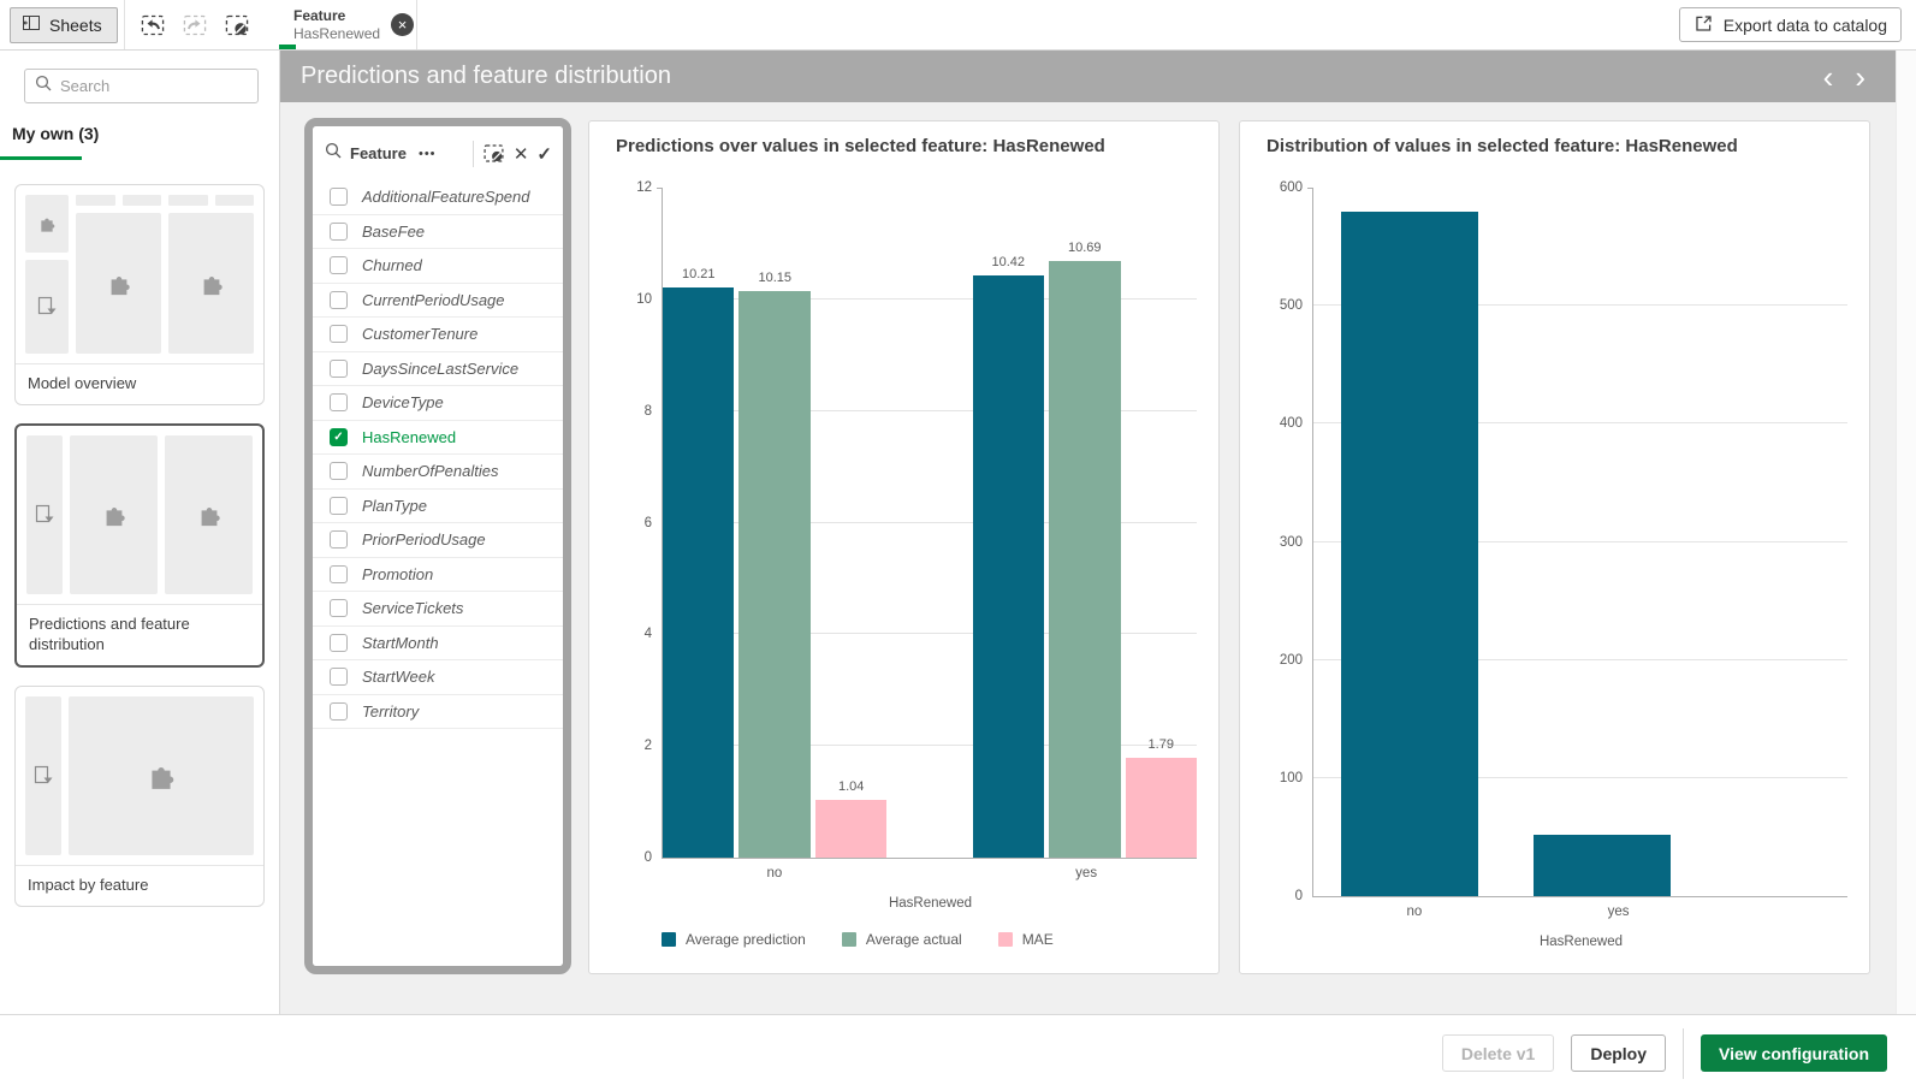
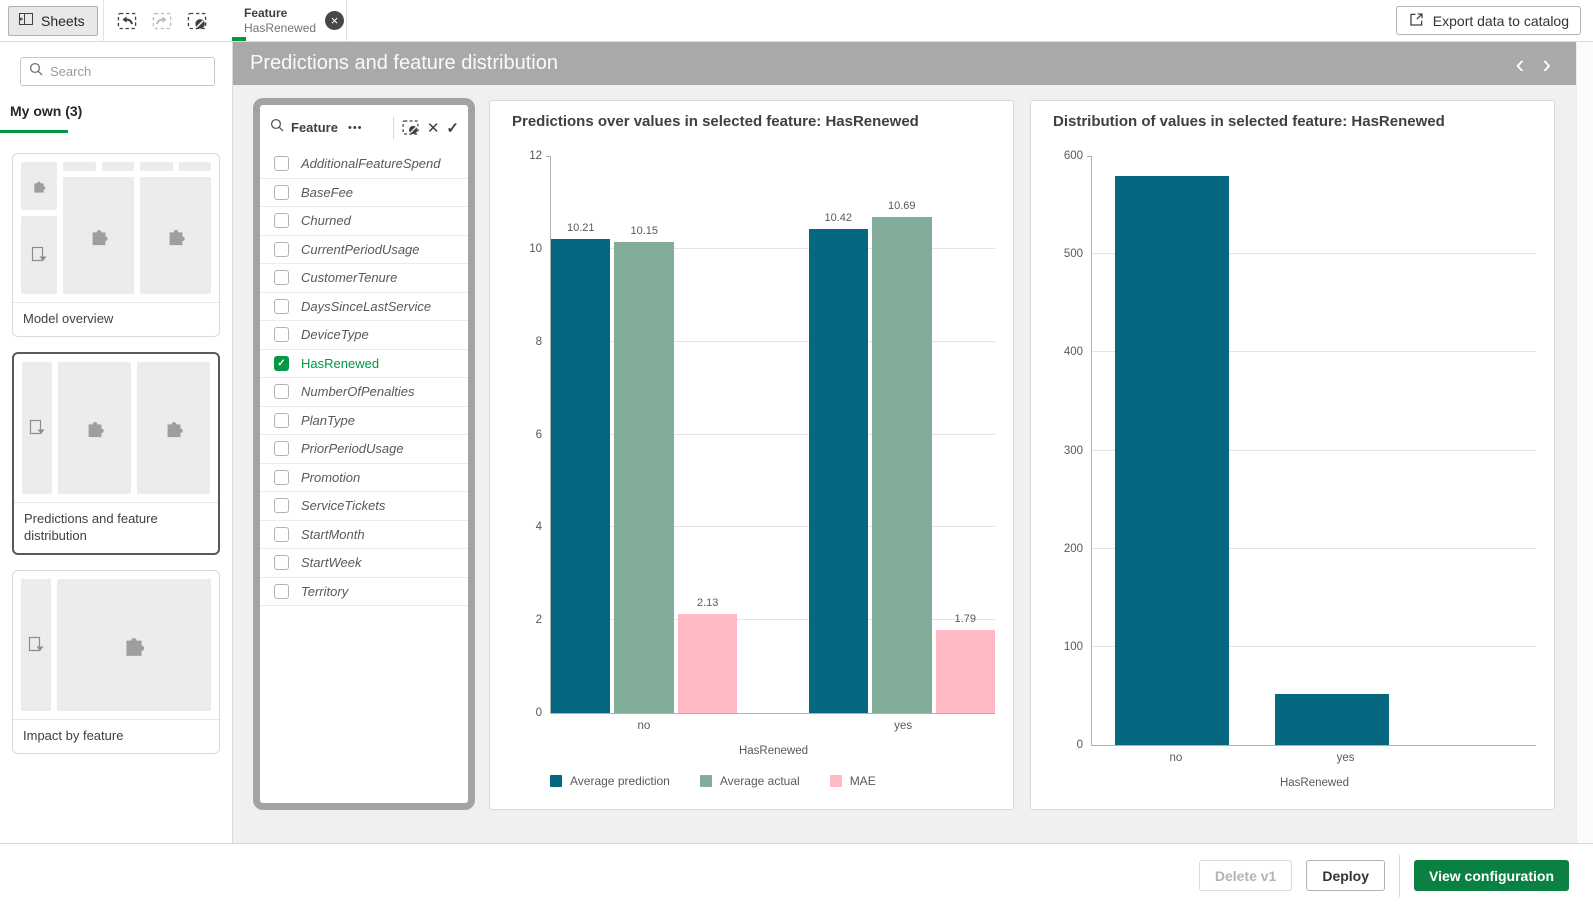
Predictions over values in selected feature: HasRenewed/MAE/no: 1.04 -> 2.13
